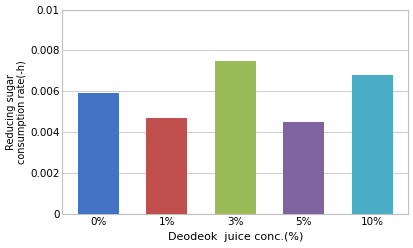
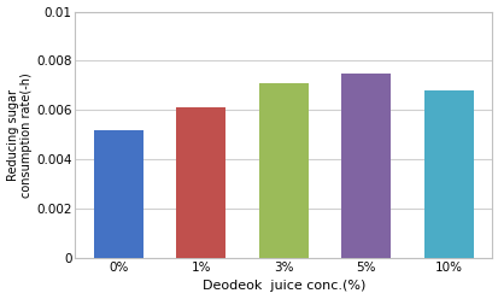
0%: 0.0059 -> 0.0052
1%: 0.0047 -> 0.0061
3%: 0.0075 -> 0.0071
5%: 0.0045 -> 0.0075
